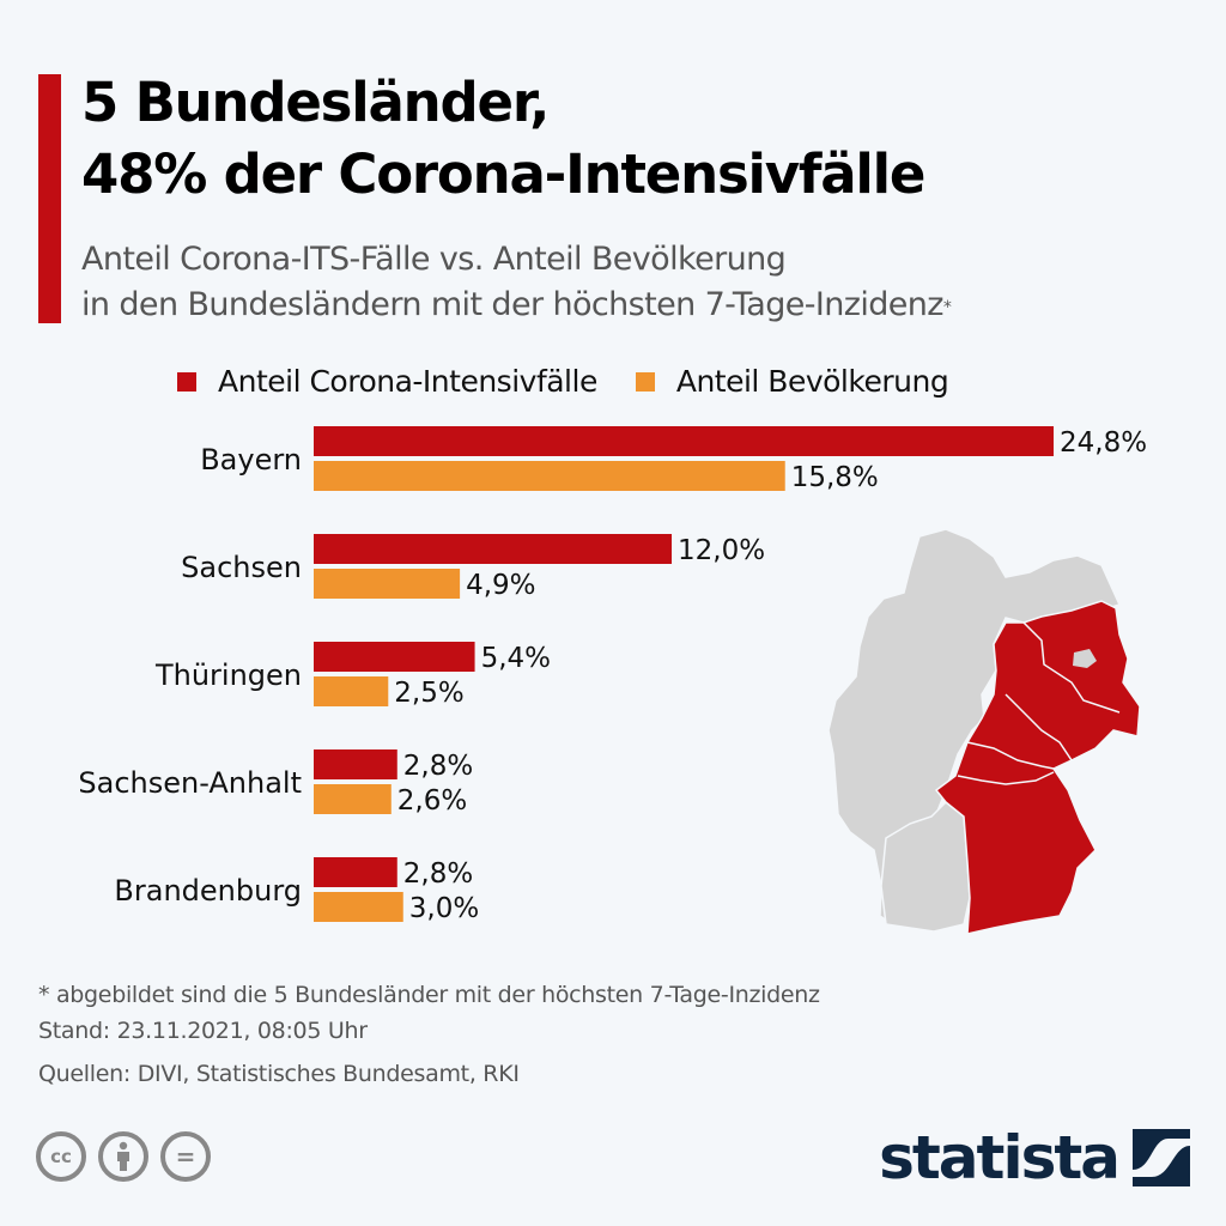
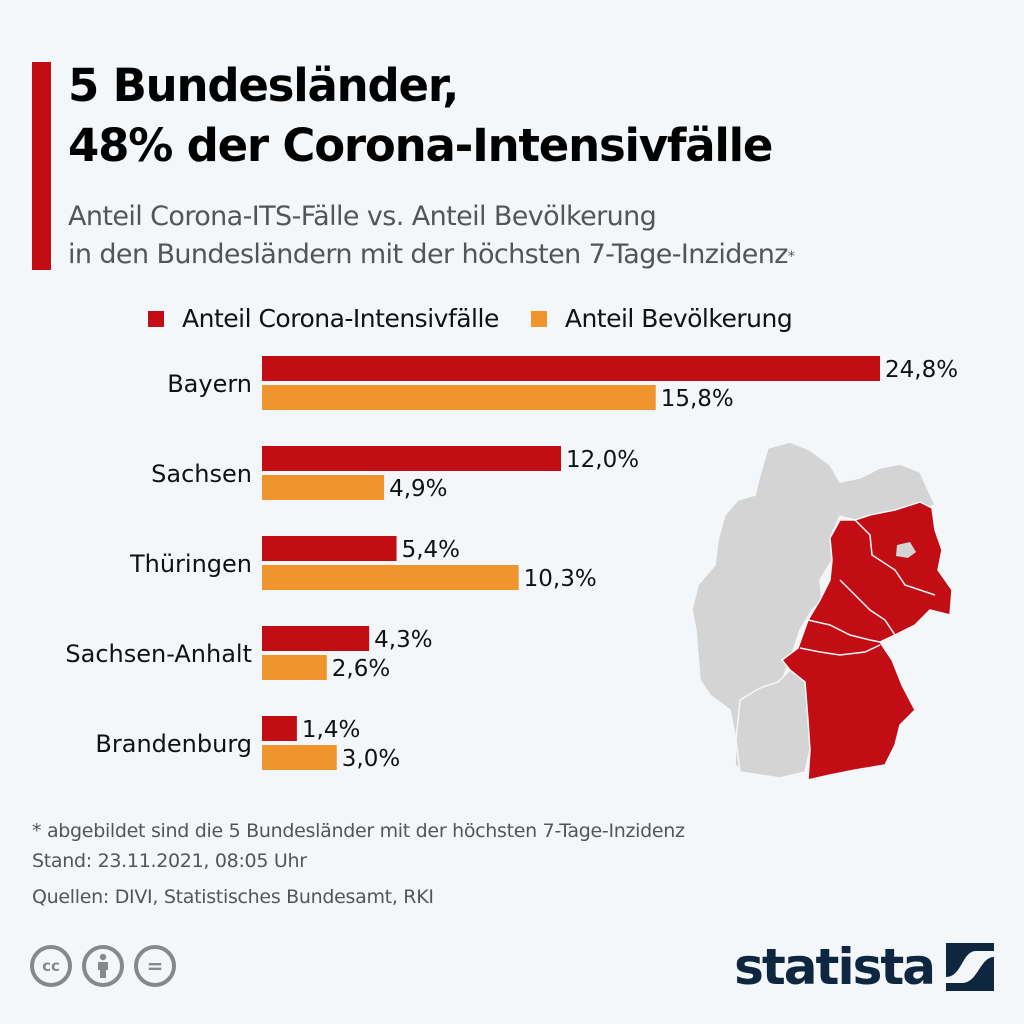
Anteil Bevölkerung/Thüringen: 2,5% -> 10,3%
Anteil Corona-Intensivfälle/Sachsen-Anhalt: 2,8% -> 4,3%
Anteil Corona-Intensivfälle/Brandenburg: 2,8% -> 1,4%
